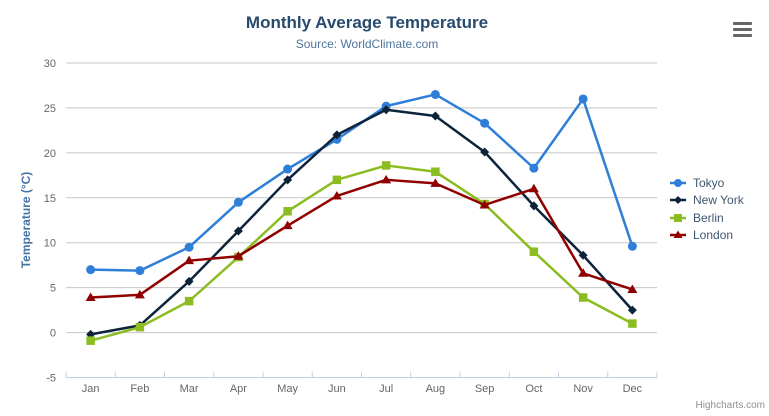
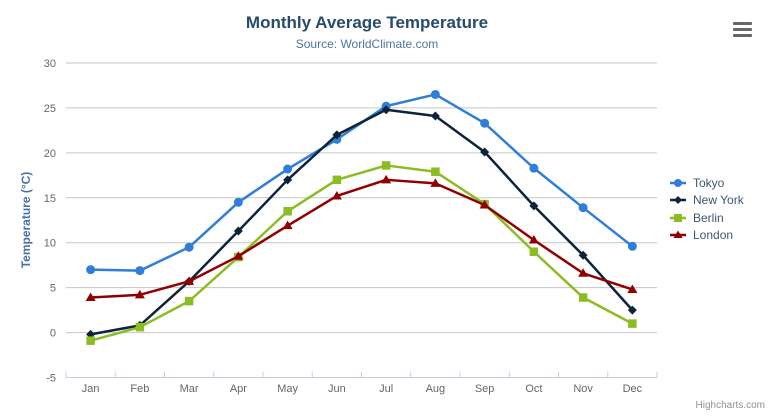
London/Mar: 8 -> 6
London/Oct: 16 -> 10
Tokyo/Nov: 26 -> 14
